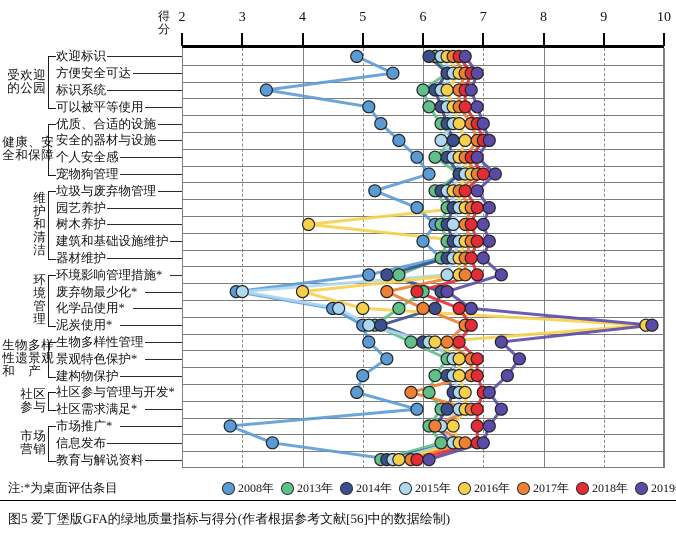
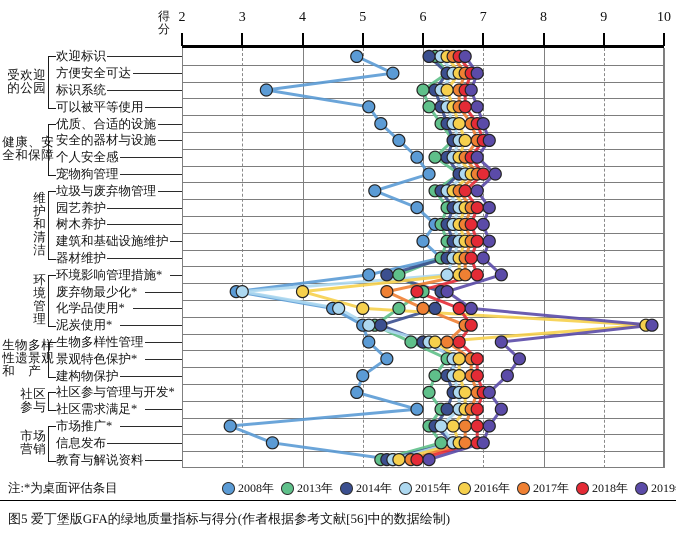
2015年/安全的器材与设施: 6.3 -> 6.6
2016年/树木养护: 4.1 -> 6.6
2017年/社区参与管理与开发*: 5.8 -> 6.9
2017年/市场推广*: 6.2 -> 6.7
